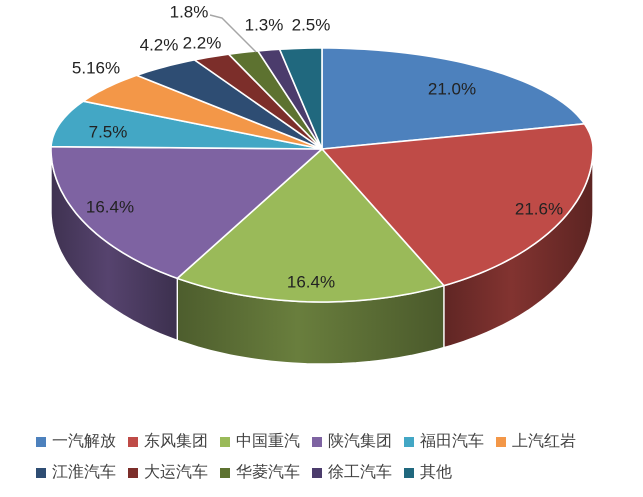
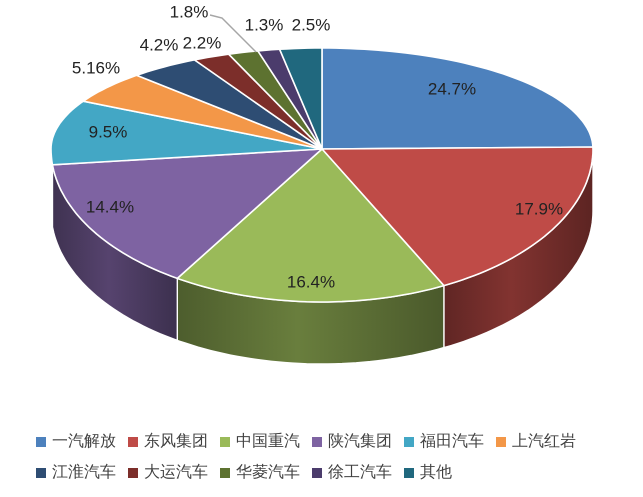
一汽解放: 21.0% -> 24.7%
东风集团: 21.6% -> 17.9%
陕汽集团: 16.4% -> 14.4%
福田汽车: 7.5% -> 9.5%
